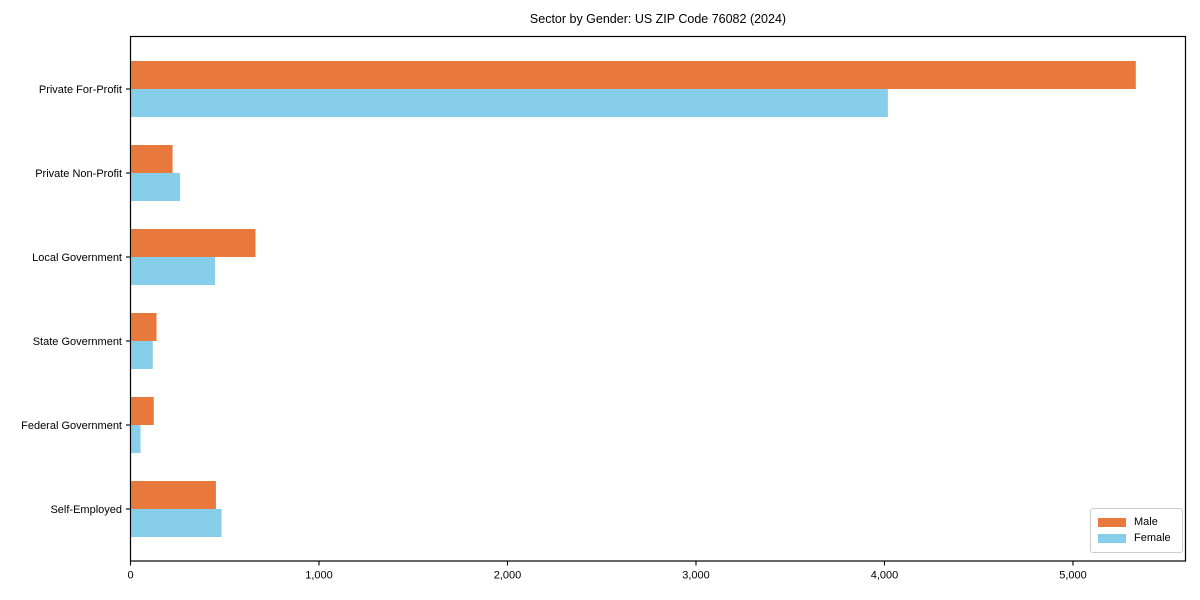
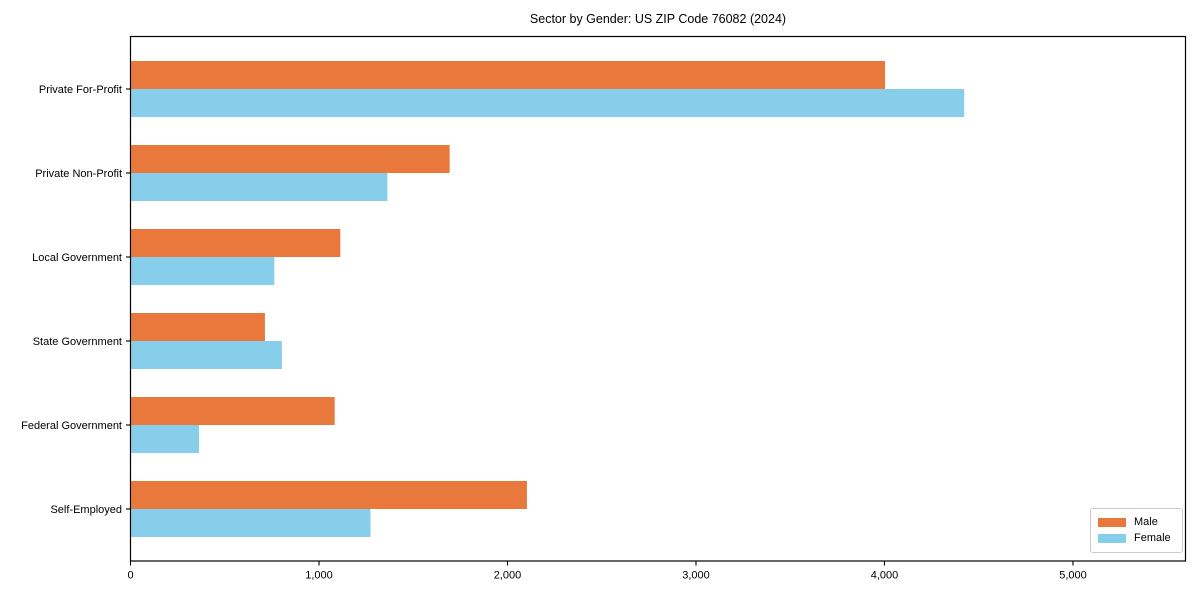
Male/Private For-Profit: 5330 -> 4000
Female/Private For-Profit: 4020 -> 4420
Male/Private Non-Profit: 220 -> 1690
Female/Private Non-Profit: 260 -> 1360
Male/Local Government: 660 -> 1110
Female/Local Government: 440 -> 760
Male/State Government: 140 -> 710
Female/State Government: 120 -> 800
Male/Federal Government: 120 -> 1080
Female/Federal Government: 50 -> 360
Male/Self-Employed: 450 -> 2100
Female/Self-Employed: 480 -> 1270
